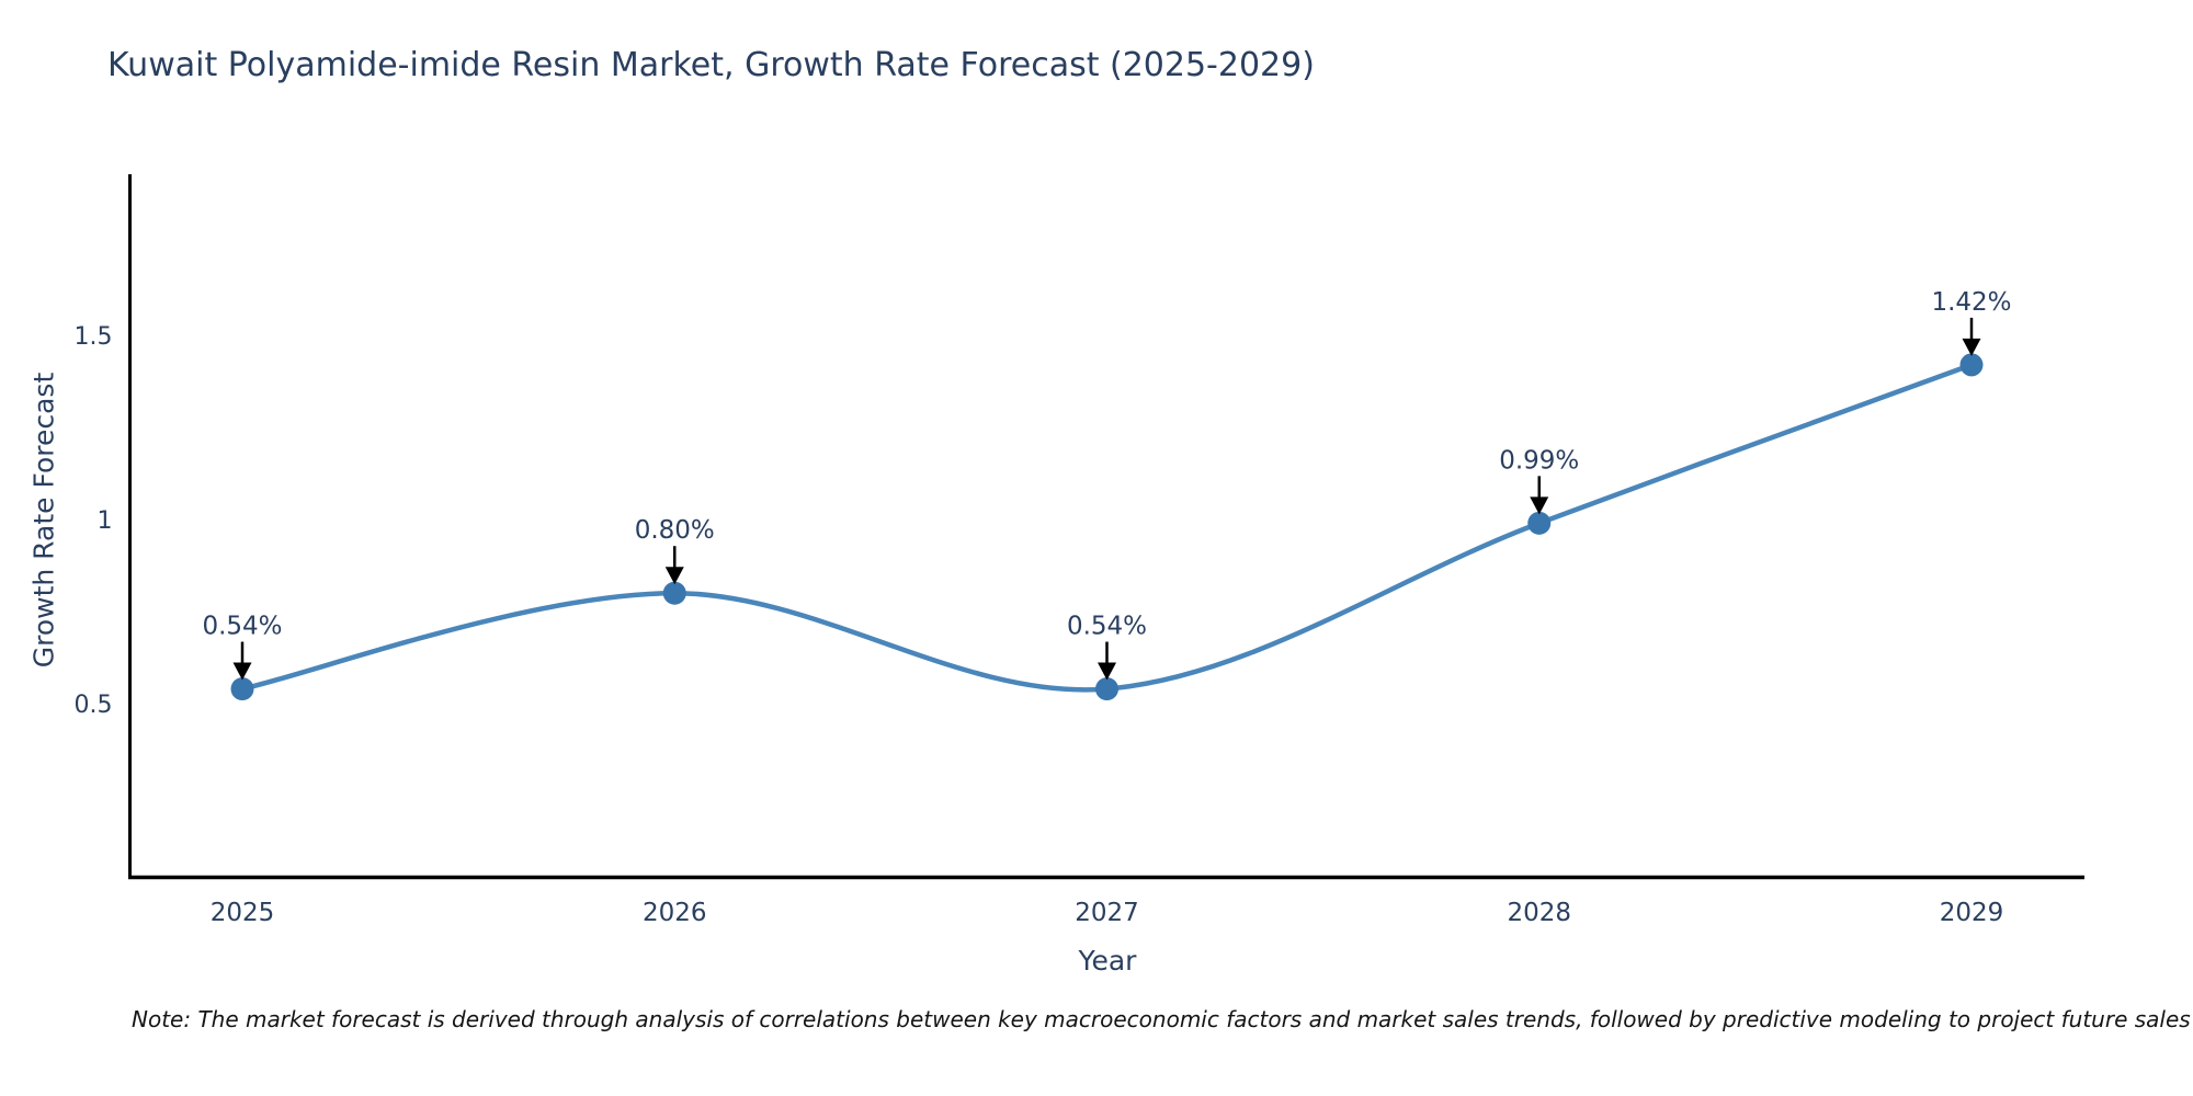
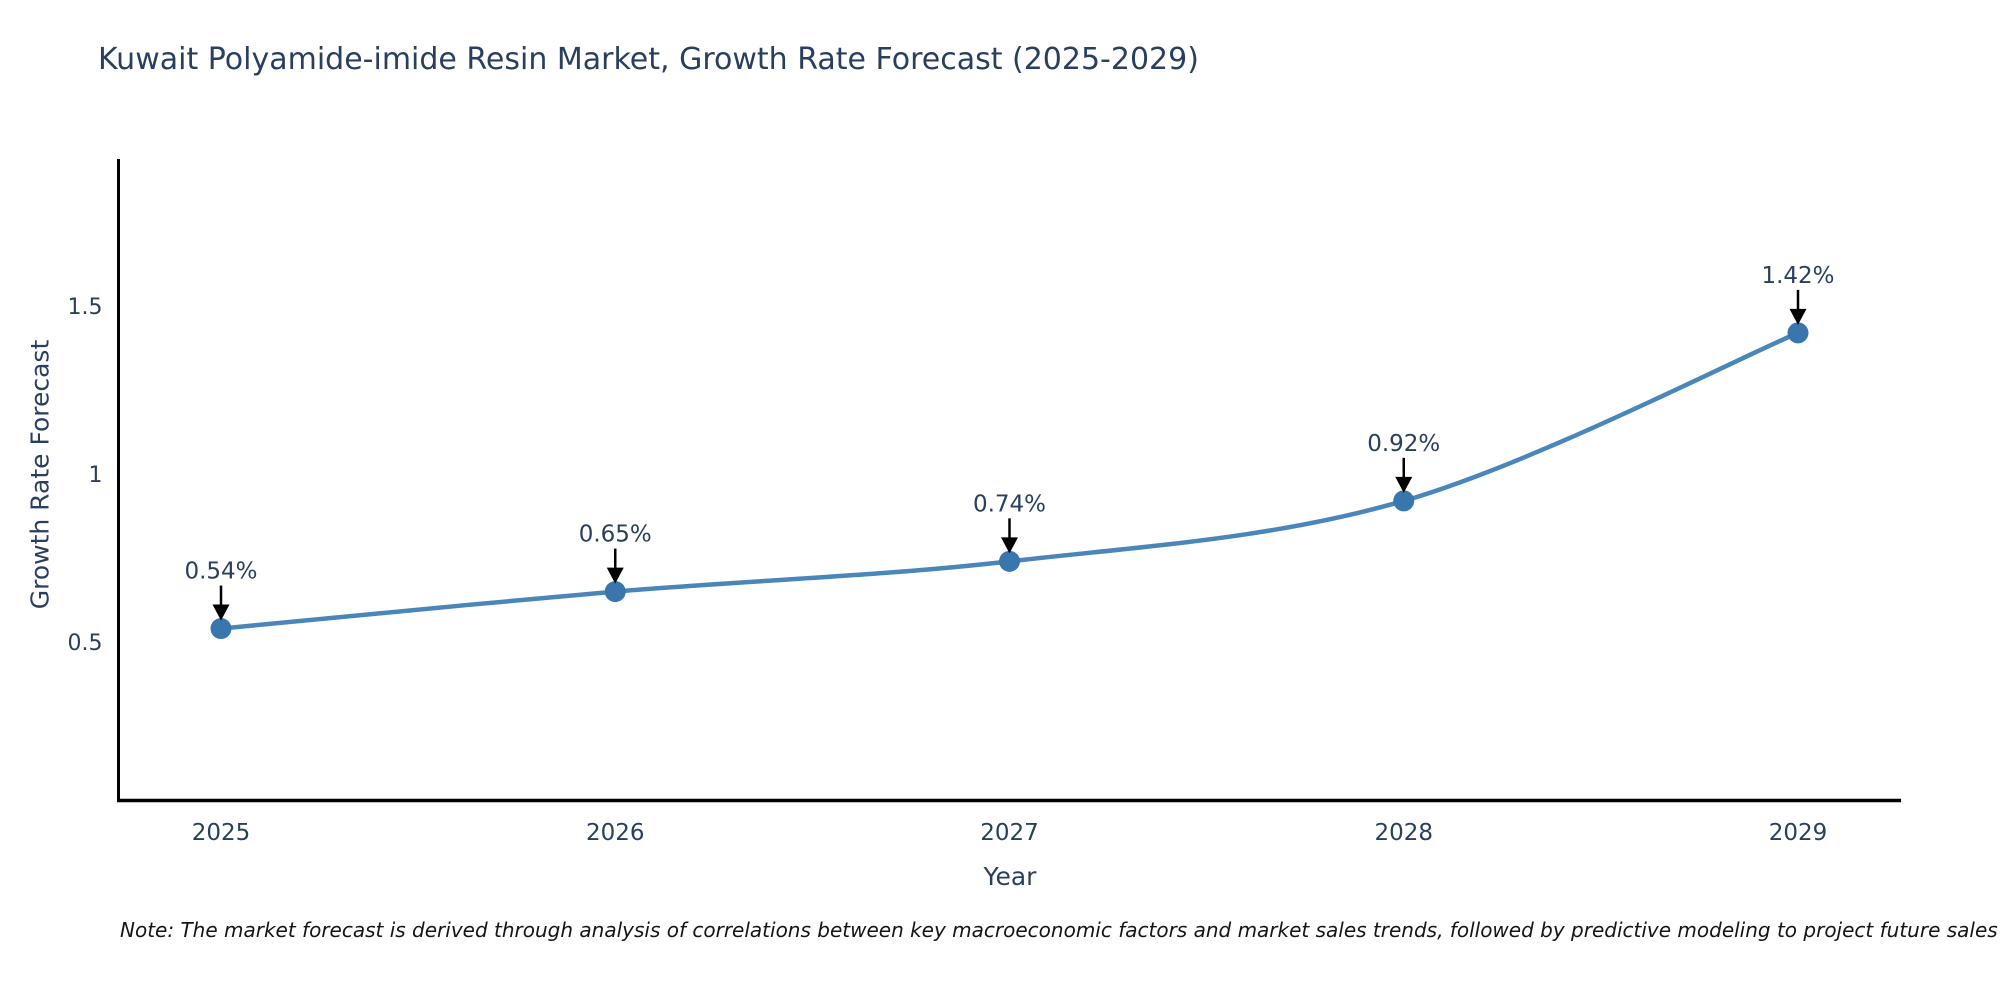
2026: 0.80% -> 0.65%
2027: 0.54% -> 0.74%
2028: 0.99% -> 0.92%
